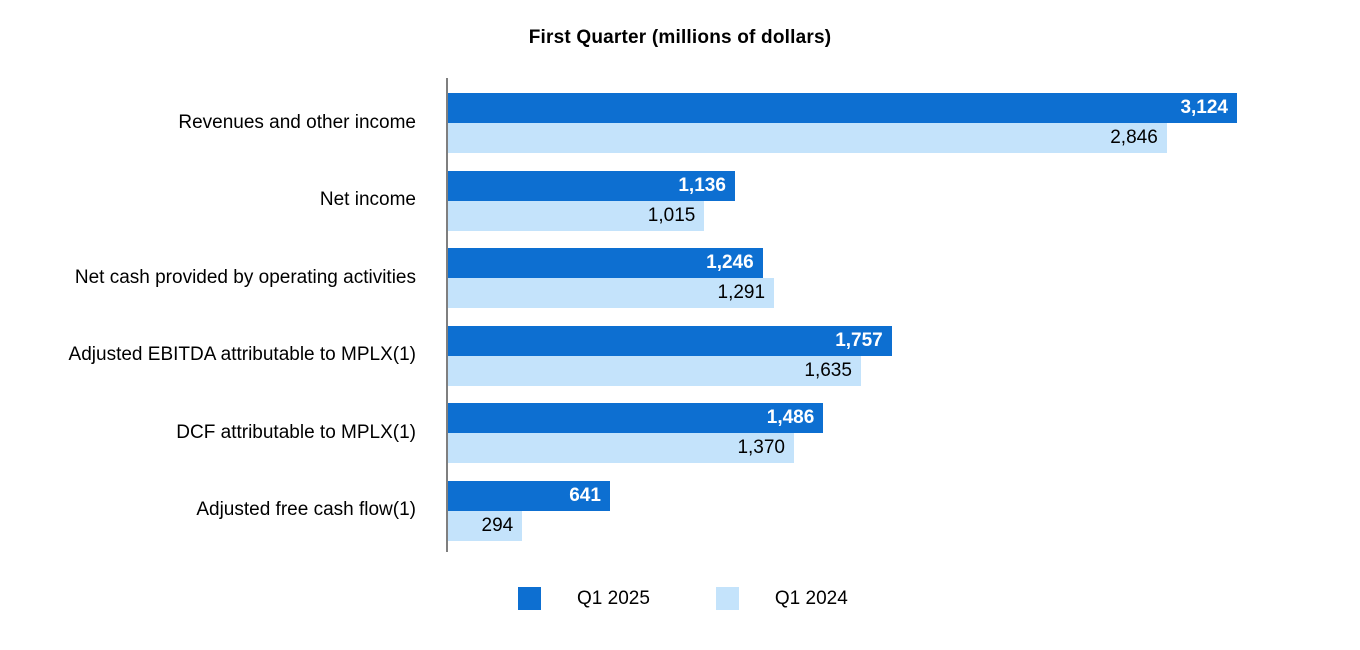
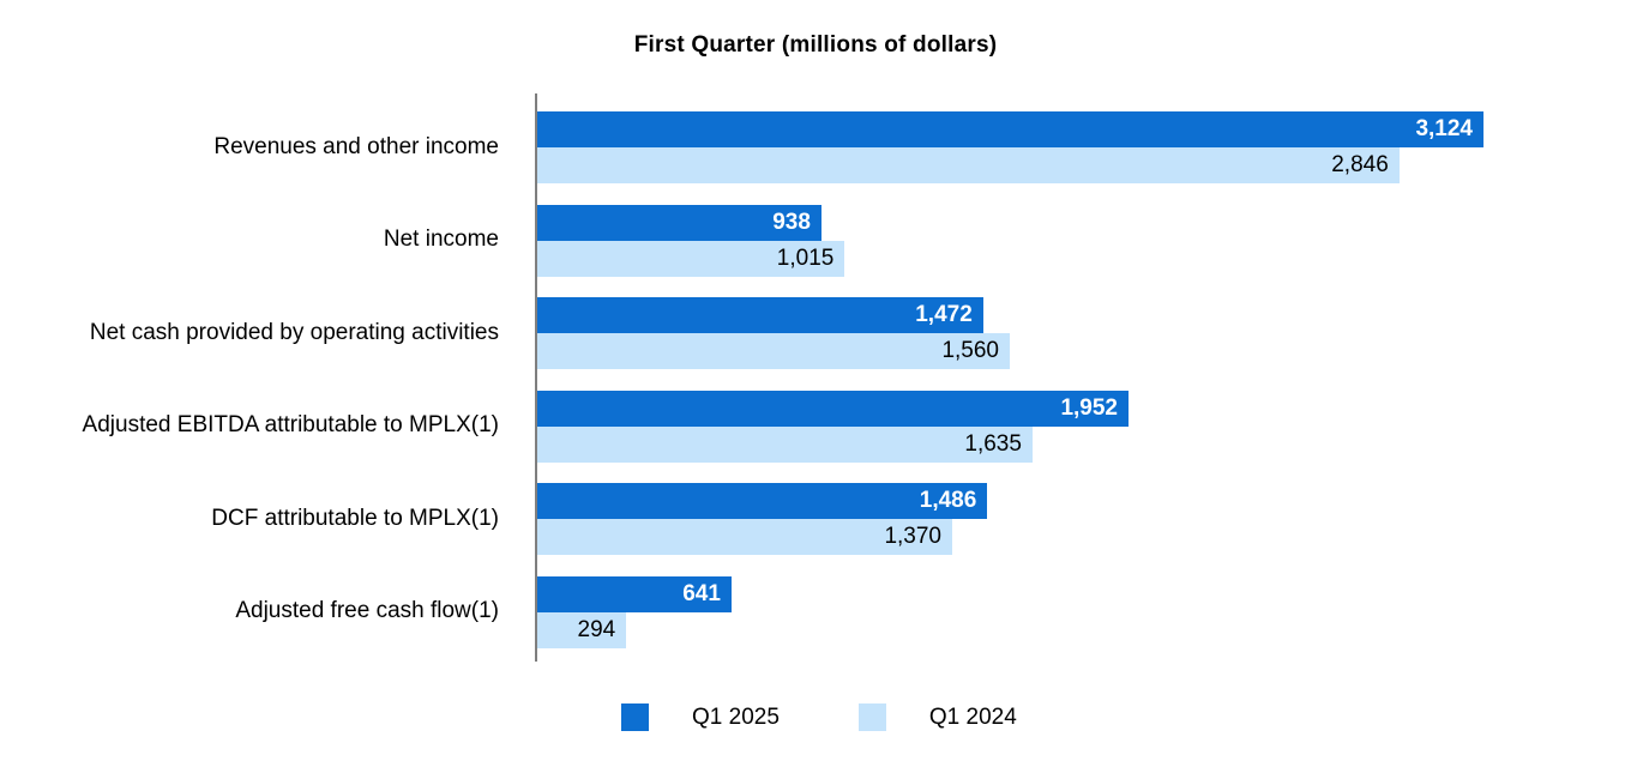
Q1 2025/Net income: 1,136 -> 938
Q1 2025/Net cash provided by operating activities: 1,246 -> 1,472
Q1 2024/Net cash provided by operating activities: 1,291 -> 1,560
Q1 2025/Adjusted EBITDA attributable to MPLX(1): 1,757 -> 1,952
